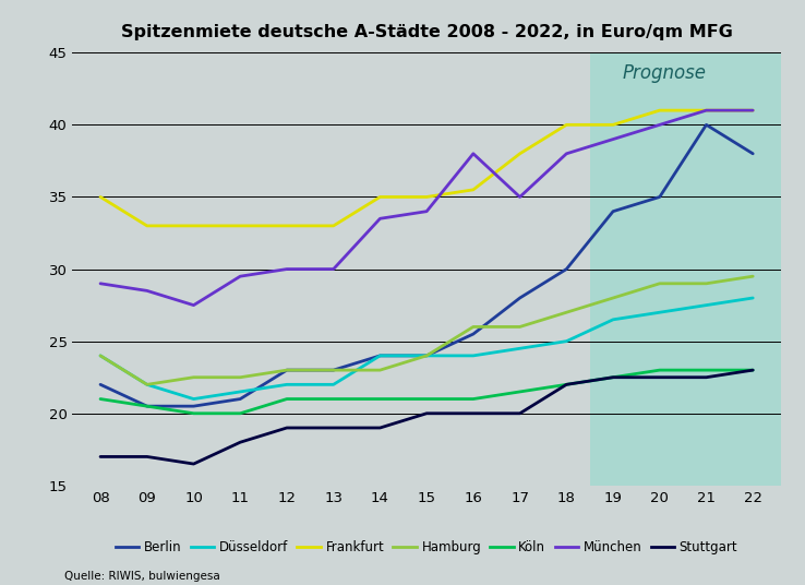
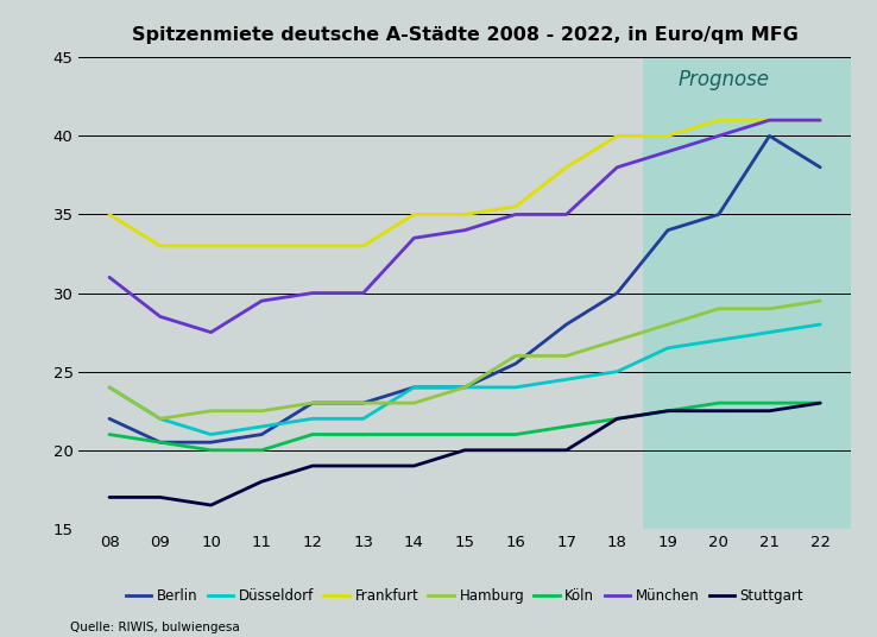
München/08: 29.0 -> 31.0
München/16: 38.0 -> 35.0
